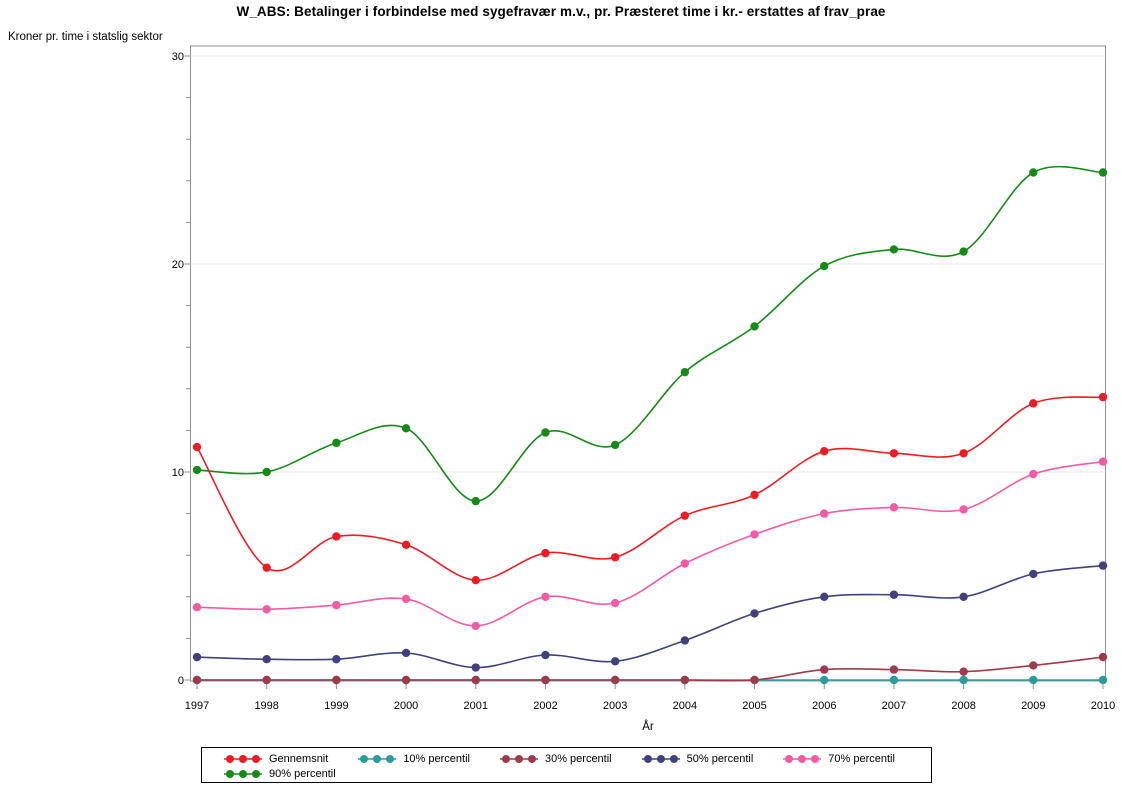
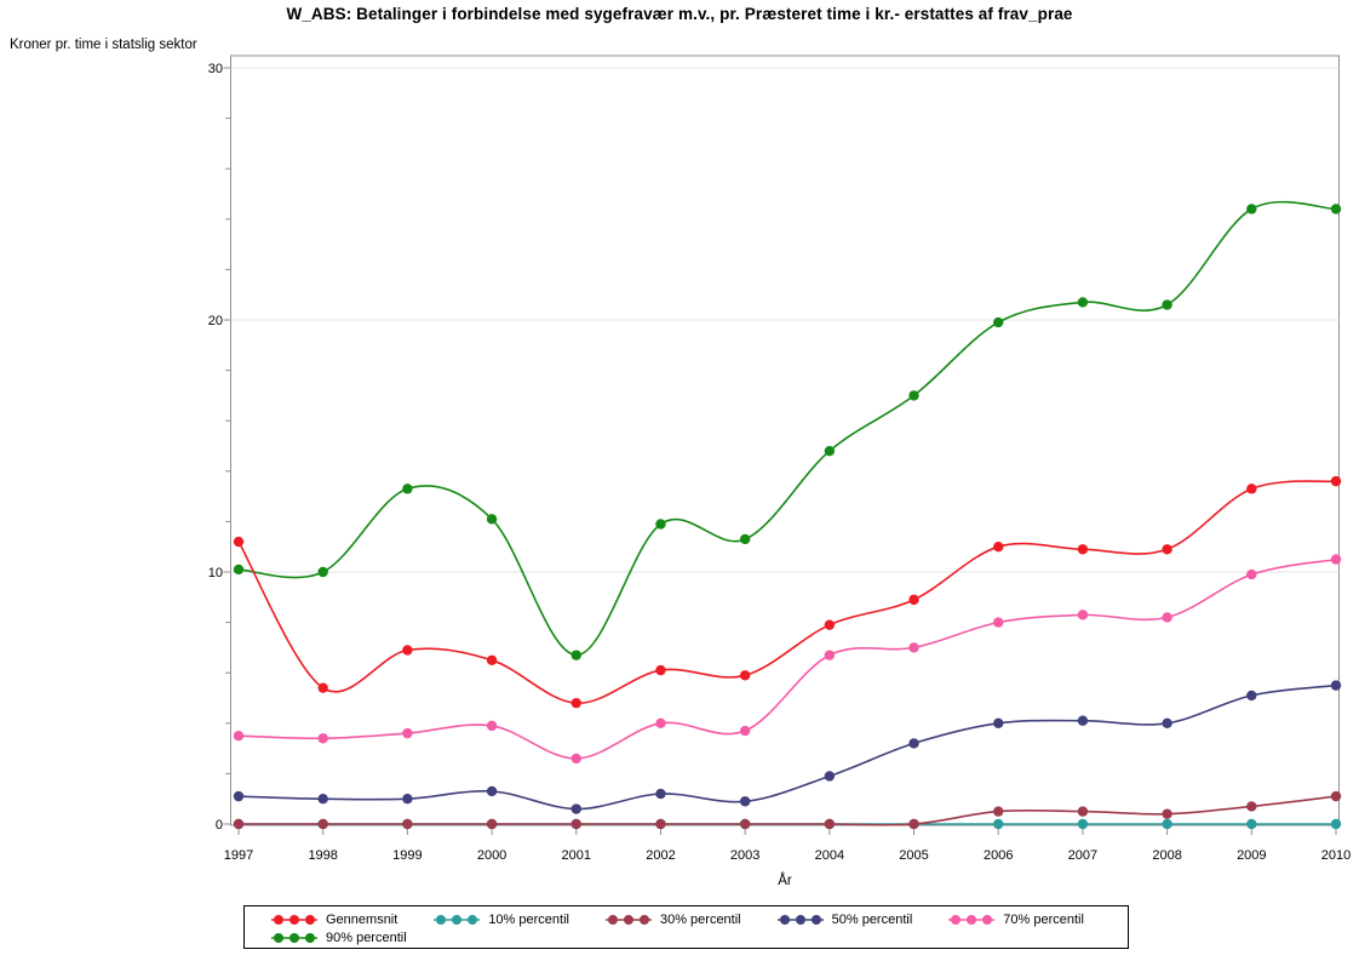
90% percentil/1999: 11.4 -> 13.3
90% percentil/2001: 8.6 -> 6.7
70% percentil/2004: 5.6 -> 6.7
